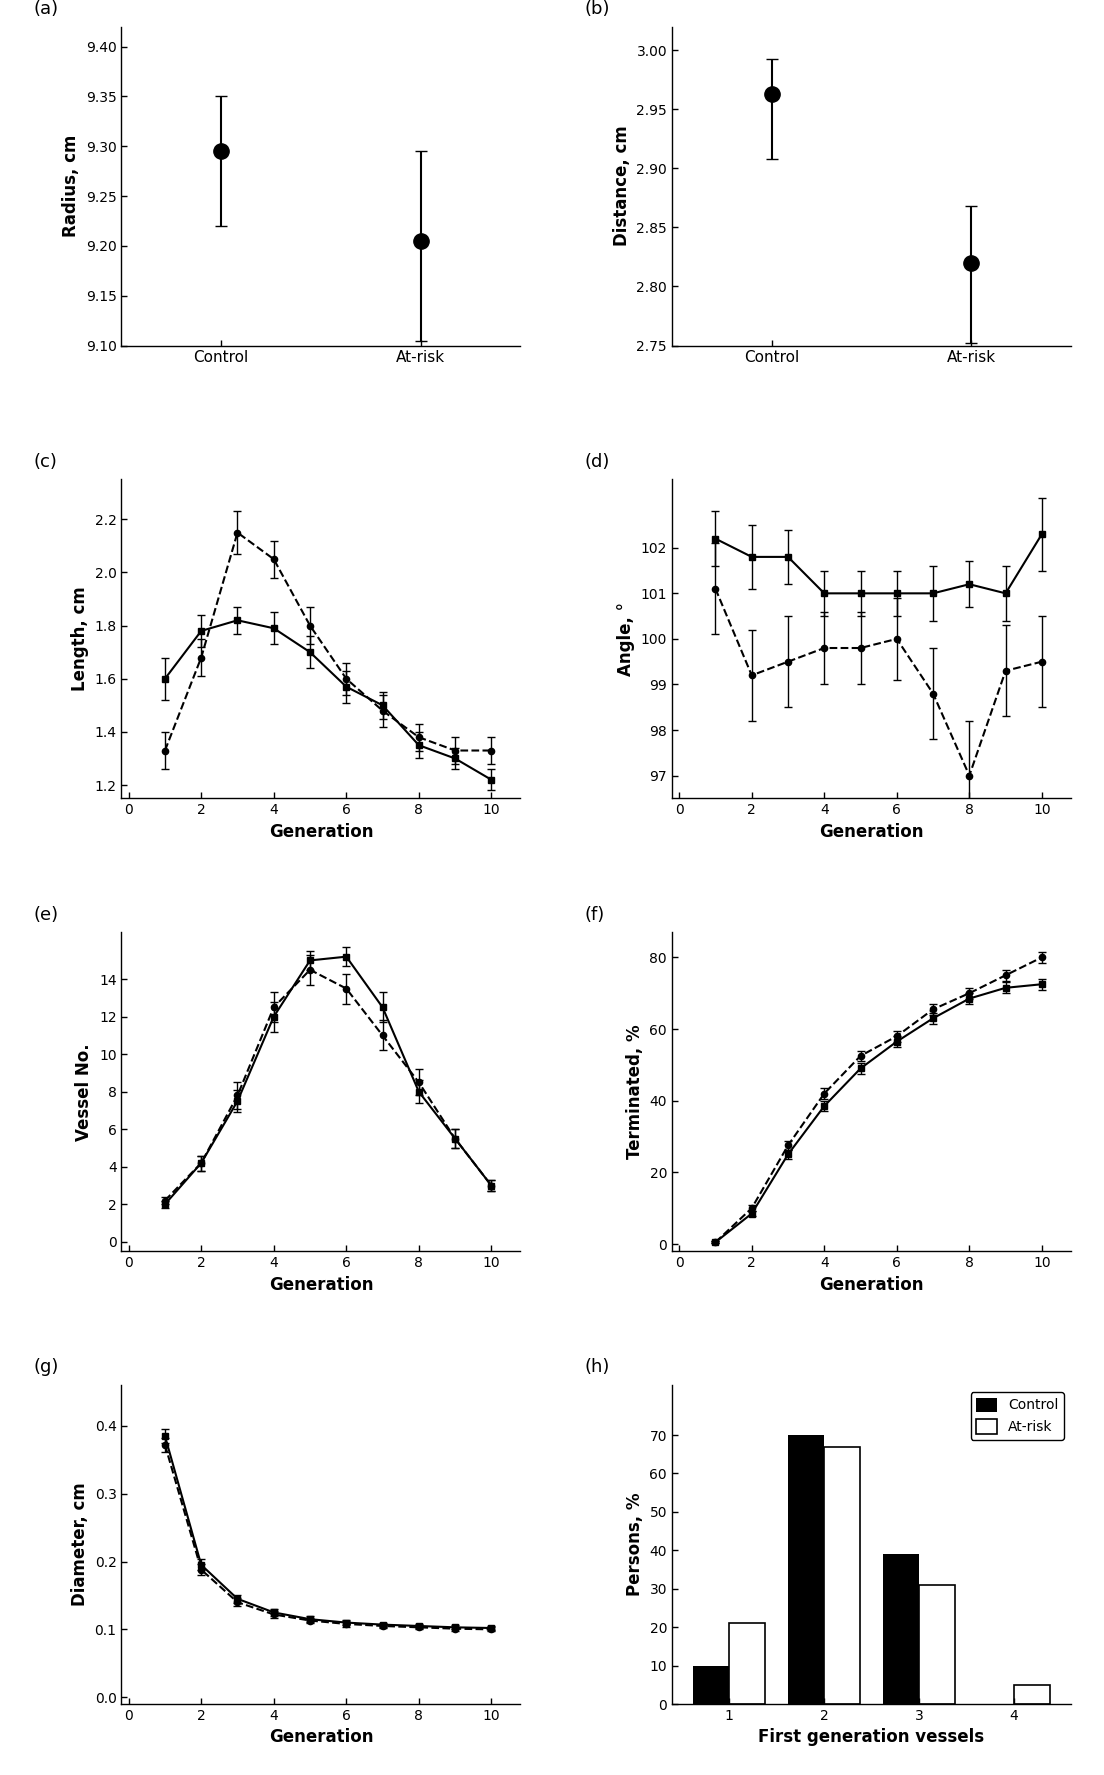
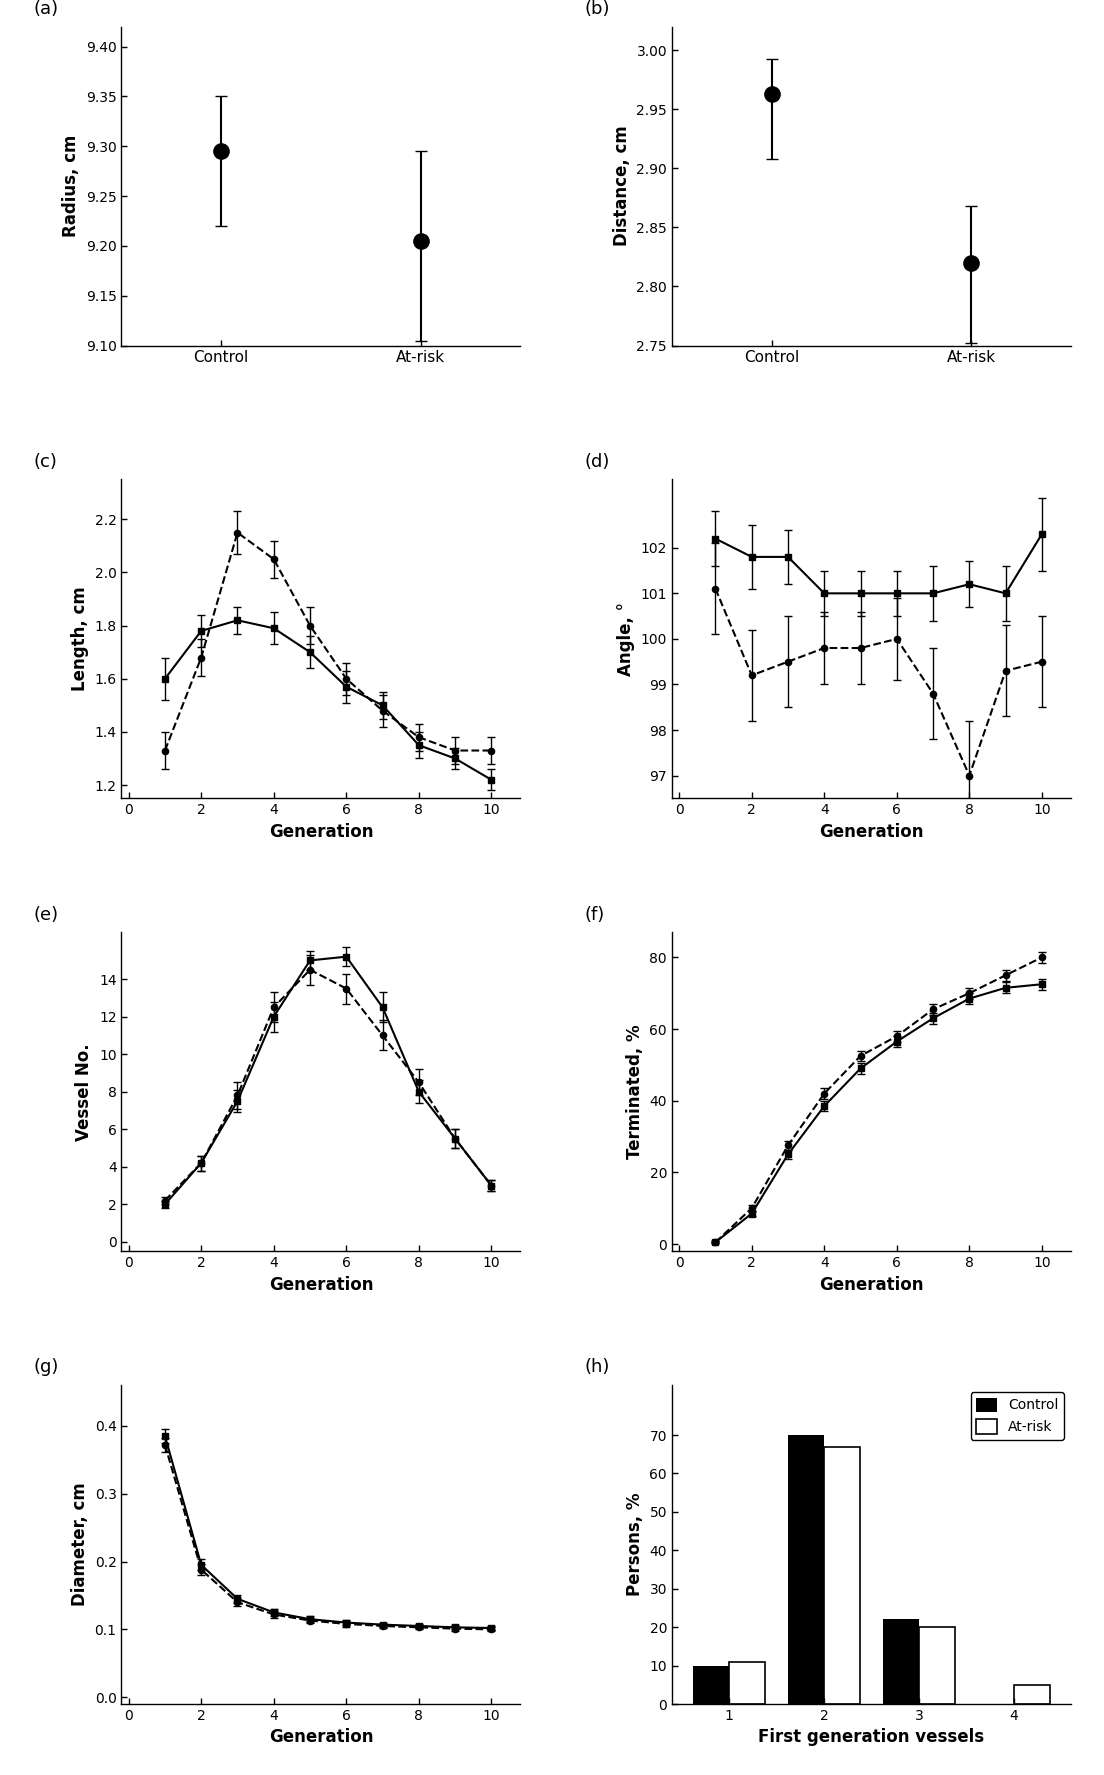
At-risk/1: 21 -> 11
Control/3: 39 -> 22
At-risk/3: 31 -> 20
